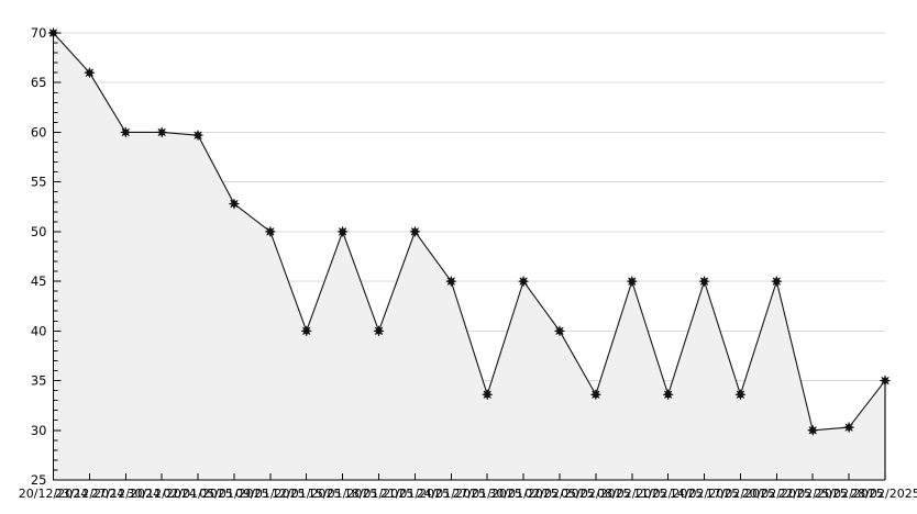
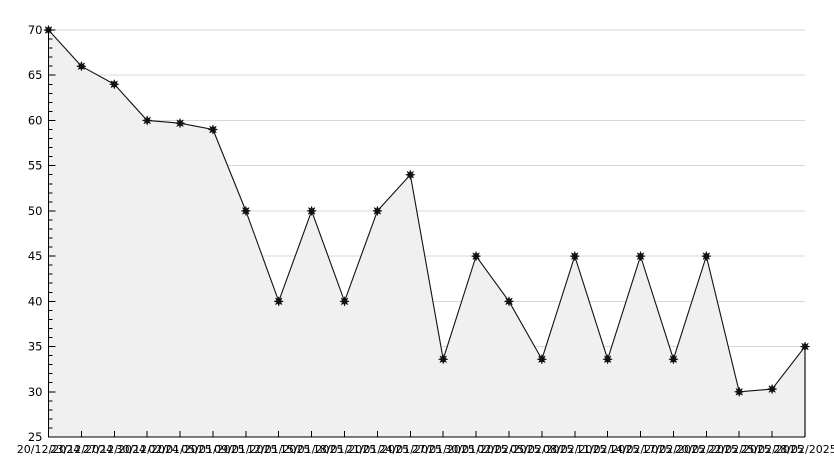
27/12/2024: 60 -> 64
05/01/2025: 53 -> 59
24/01/2025: 45 -> 54
